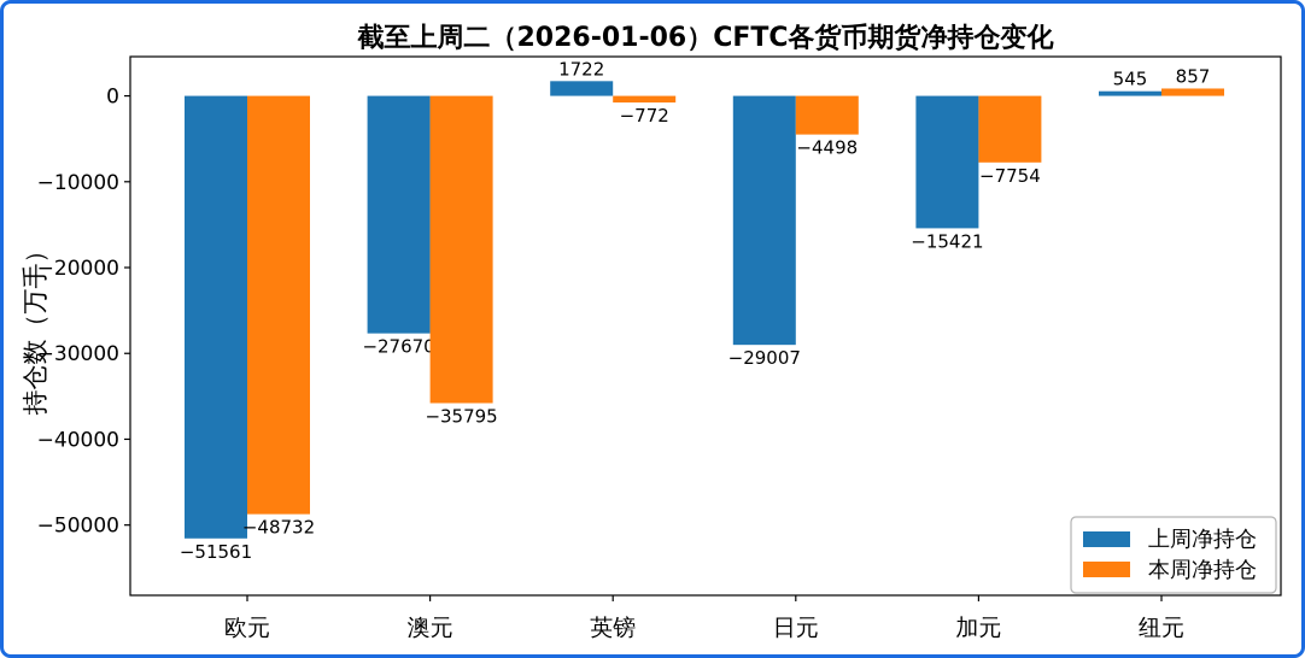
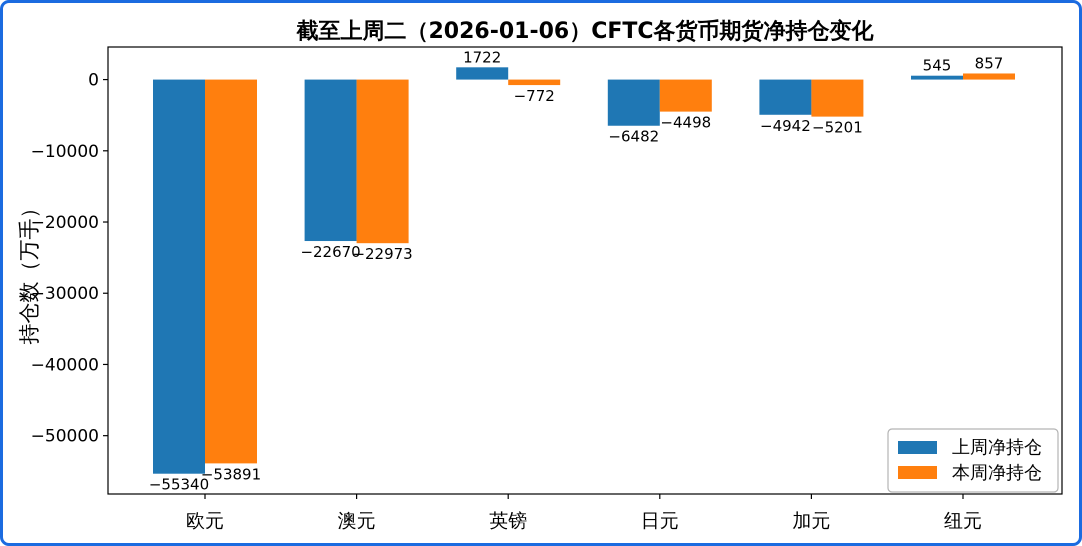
上周净持仓/欧元: −51561 -> −55340
本周净持仓/欧元: −48732 -> −53891
上周净持仓/澳元: −27670 -> −22670
本周净持仓/澳元: −35795 -> −22973
上周净持仓/日元: −29007 -> −6482
上周净持仓/加元: −15421 -> −4942
本周净持仓/加元: −7754 -> −5201
